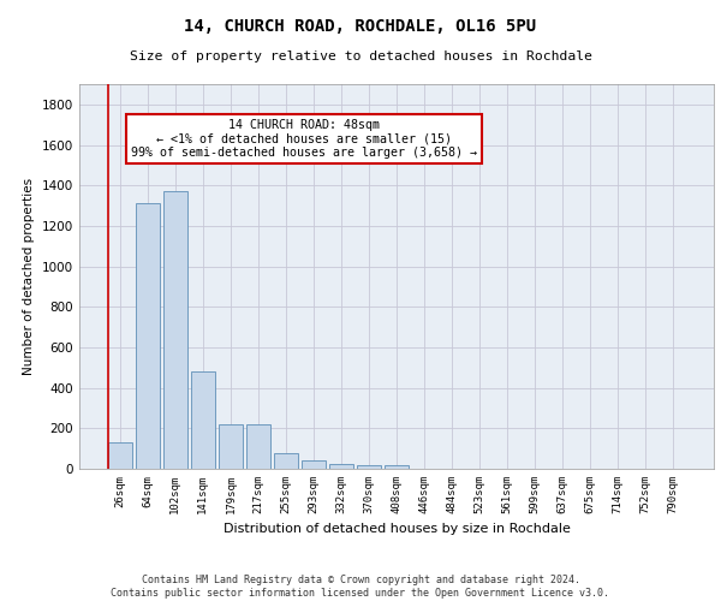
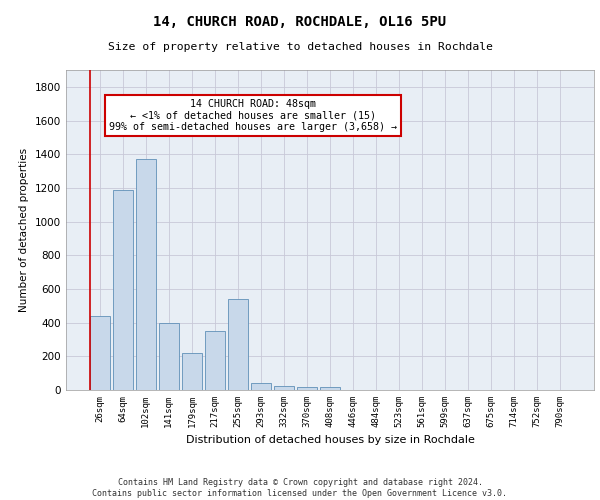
26sqm: 130 -> 440
64sqm: 1310 -> 1190
141sqm: 480 -> 400
217sqm: 220 -> 350
255sqm: 80 -> 540
